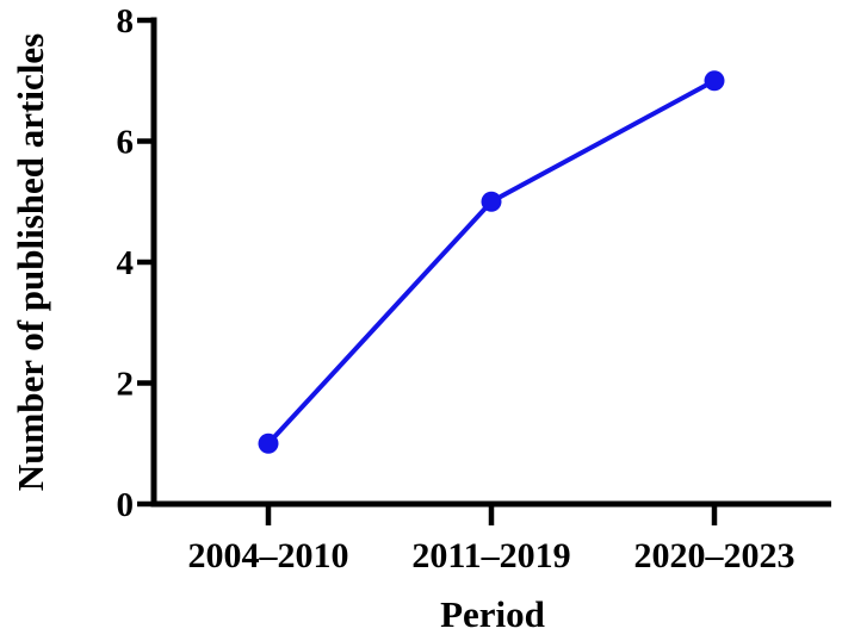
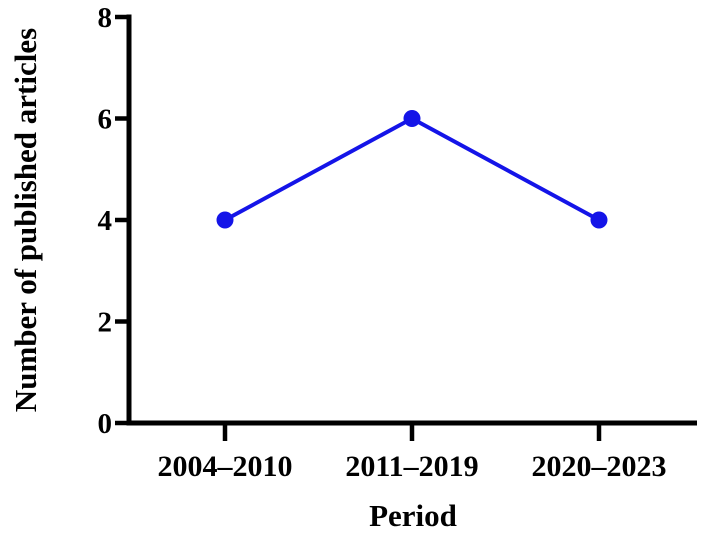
2004–2010: 1 -> 4
2011–2019: 5 -> 6
2020–2023: 7 -> 4
